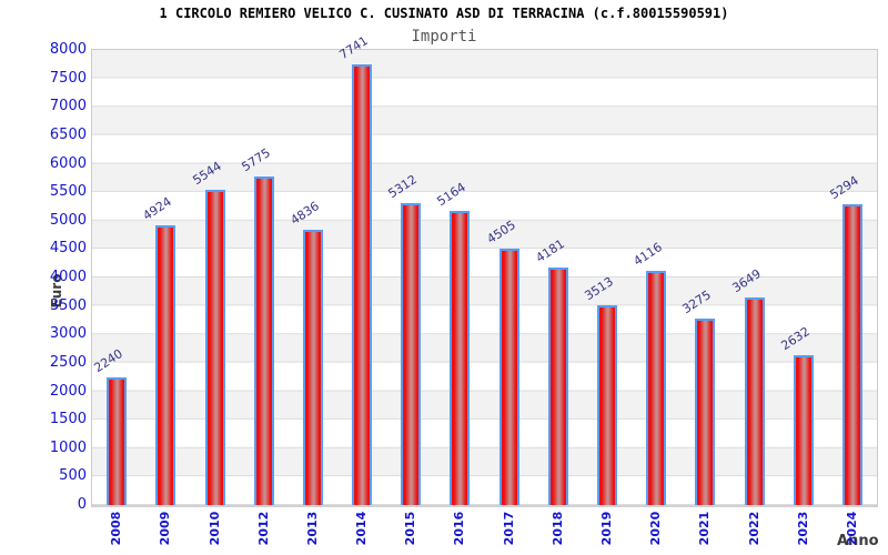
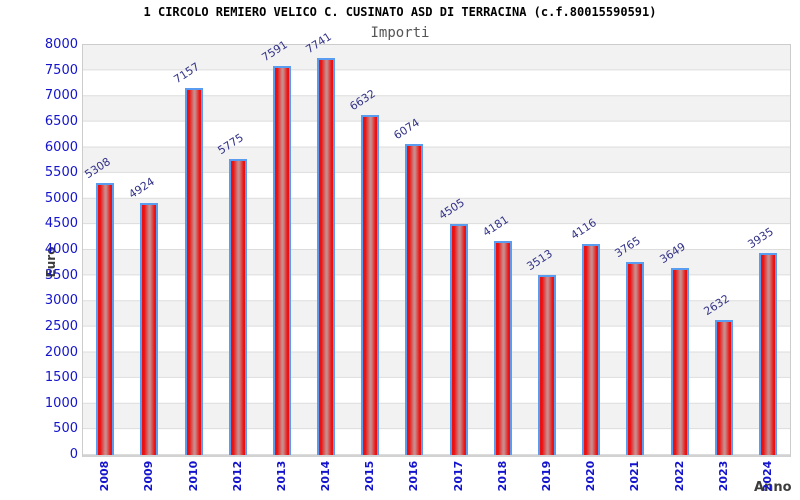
2008: 2240 -> 5308
2010: 5544 -> 7157
2013: 4836 -> 7591
2015: 5312 -> 6632
2016: 5164 -> 6074
2021: 3275 -> 3765
2024: 5294 -> 3935
